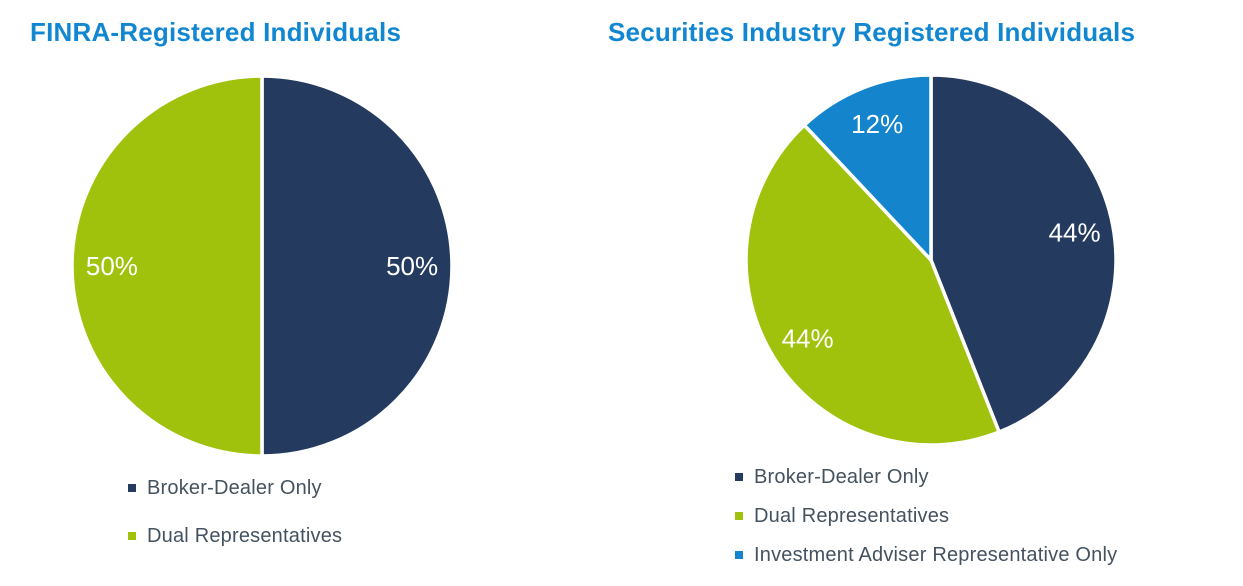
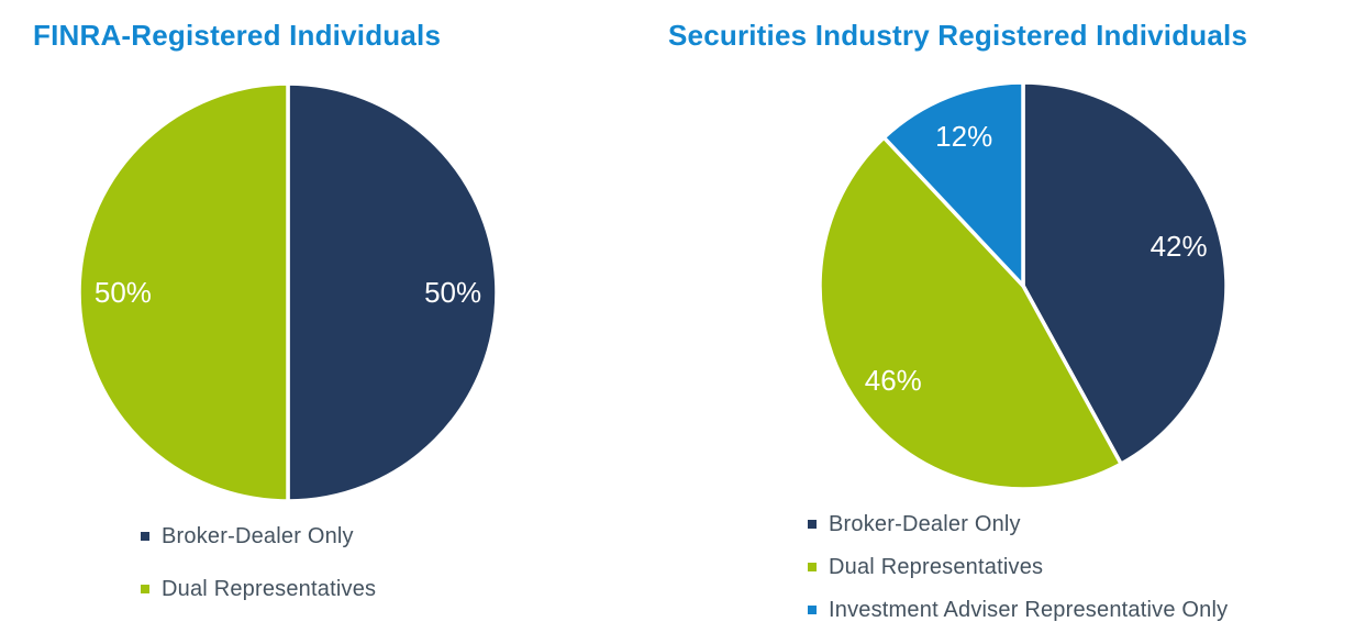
Securities Industry Registered Individuals/Broker-Dealer Only: 44% -> 42%
Securities Industry Registered Individuals/Dual Representatives: 44% -> 46%
